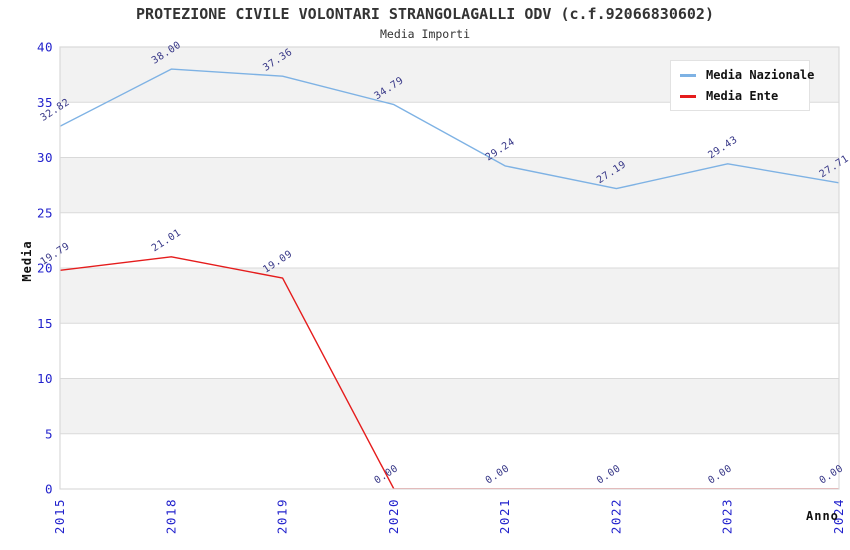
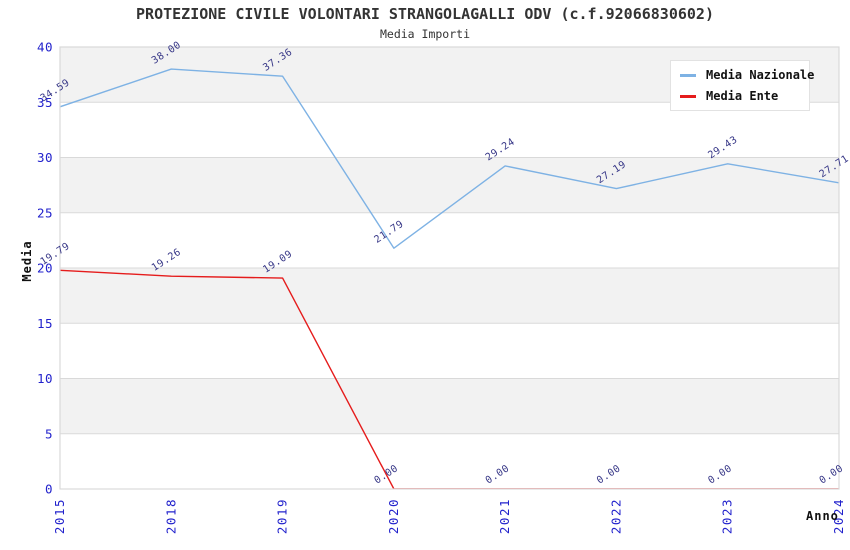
Media Nazionale/2015: 32.82 -> 34.59
Media Ente/2018: 21.01 -> 19.26
Media Nazionale/2020: 34.79 -> 21.79
